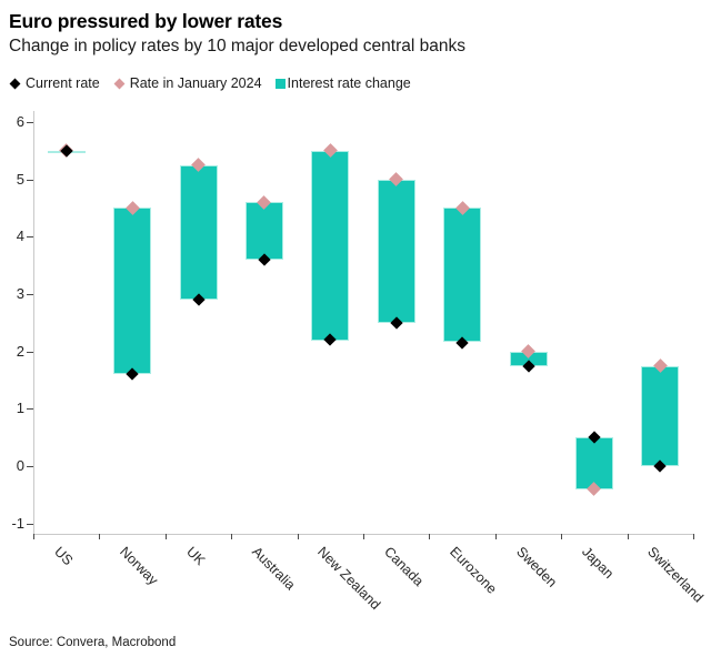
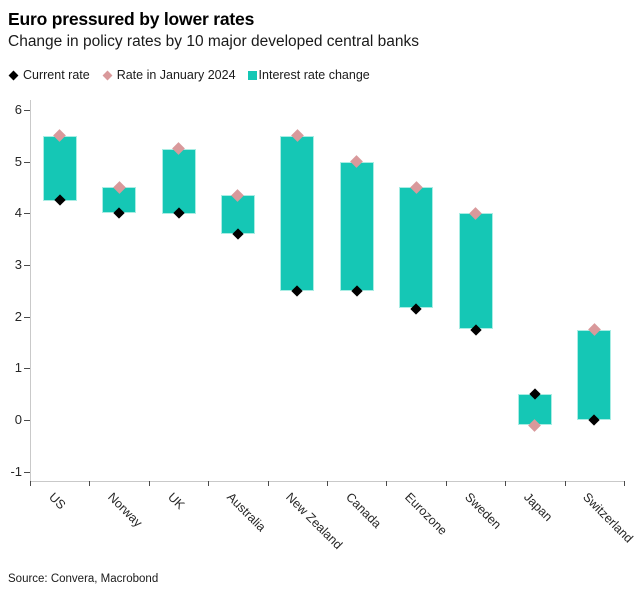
Current rate/US: 5.5 -> 4.2
Current rate/Norway: 1.6 -> 4.0
Current rate/UK: 2.9 -> 4.0
Rate in January 2024/Australia: 4.6 -> 4.3
Current rate/New Zealand: 2.2 -> 2.5
Rate in January 2024/Sweden: 2.0 -> 4.0
Rate in January 2024/Japan: -0.4 -> -0.1
